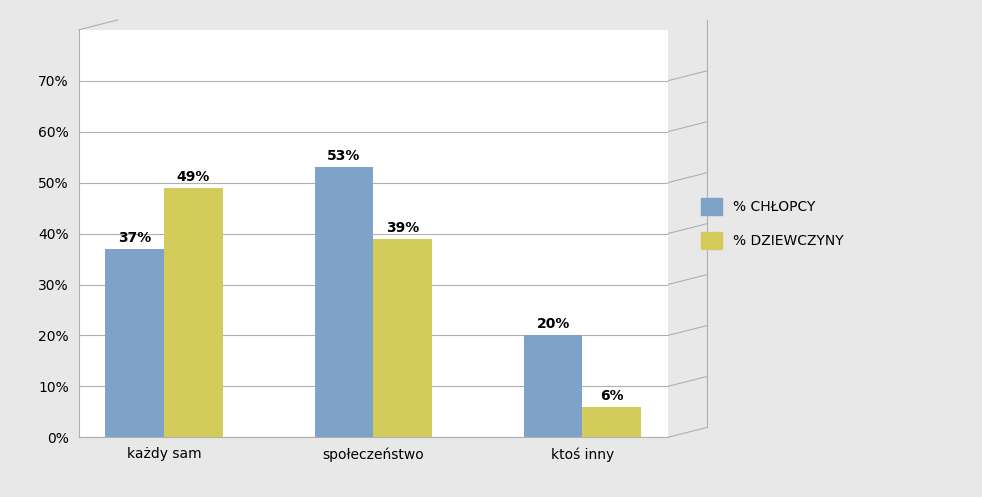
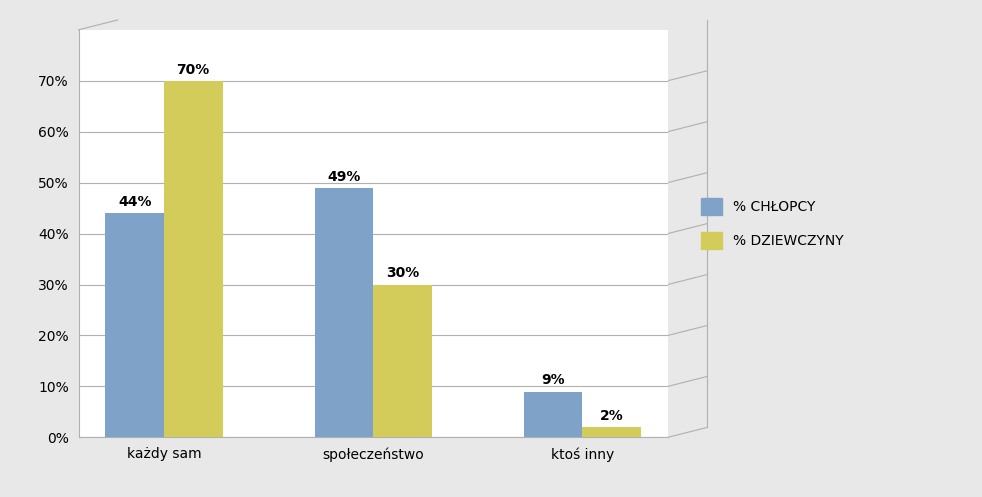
% CHŁOPCY/każdy sam: 37% -> 44%
% DZIEWCZYNY/każdy sam: 49% -> 70%
% CHŁOPCY/społeczeństwo: 53% -> 49%
% DZIEWCZYNY/społeczeństwo: 39% -> 30%
% CHŁOPCY/ktoś inny: 20% -> 9%
% DZIEWCZYNY/ktoś inny: 6% -> 2%
